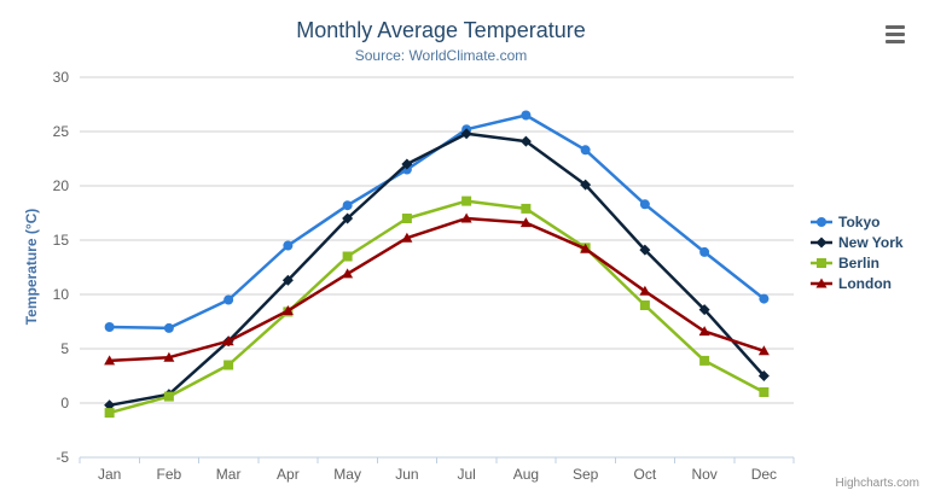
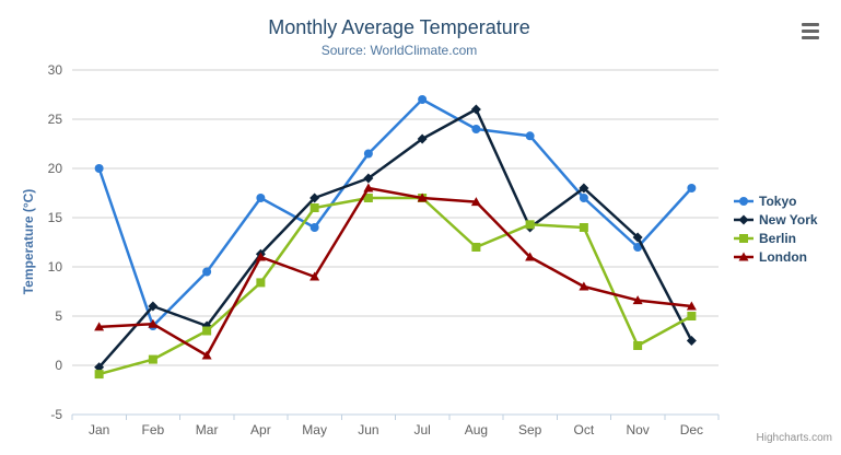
Tokyo/Jan: 7 -> 20
Tokyo/Feb: 7 -> 4
New York/Feb: 1 -> 6
New York/Mar: 6 -> 4
London/Mar: 6 -> 1
Tokyo/Apr: 14 -> 17
London/Apr: 8 -> 11
Tokyo/May: 18 -> 14
Berlin/May: 14 -> 16
London/May: 12 -> 9
New York/Jun: 22 -> 19
London/Jun: 15 -> 18
Tokyo/Jul: 25 -> 27
New York/Jul: 25 -> 23
Berlin/Jul: 19 -> 17
Tokyo/Aug: 26 -> 24
New York/Aug: 24 -> 26
Berlin/Aug: 18 -> 12
New York/Sep: 20 -> 14
London/Sep: 14 -> 11
Tokyo/Oct: 18 -> 17
New York/Oct: 14 -> 18
Berlin/Oct: 9 -> 14
London/Oct: 10 -> 8
Tokyo/Nov: 14 -> 12
New York/Nov: 9 -> 13
Berlin/Nov: 4 -> 2
Tokyo/Dec: 10 -> 18
Berlin/Dec: 1 -> 5
London/Dec: 5 -> 6
